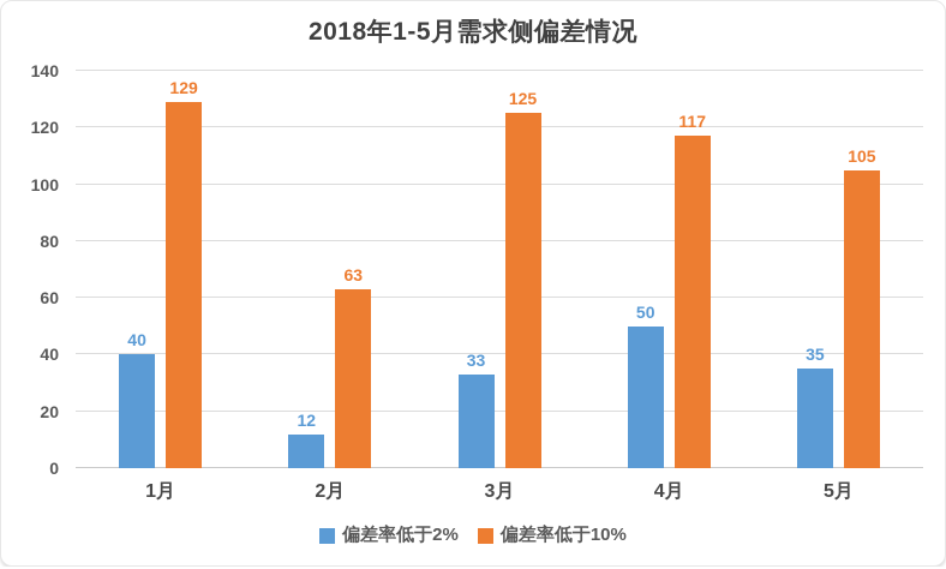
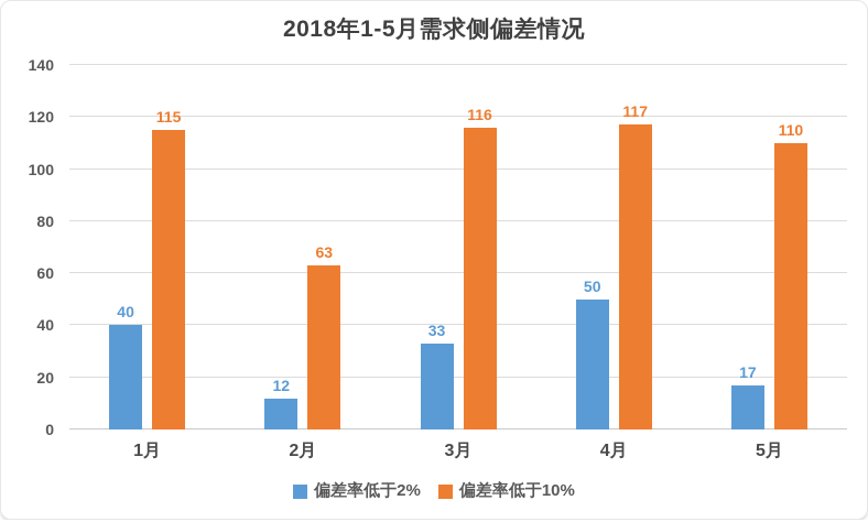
偏差率低于10%/1月: 129 -> 115
偏差率低于10%/3月: 125 -> 116
偏差率低于2%/5月: 35 -> 17
偏差率低于10%/5月: 105 -> 110
